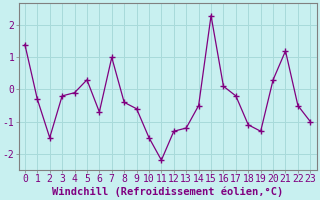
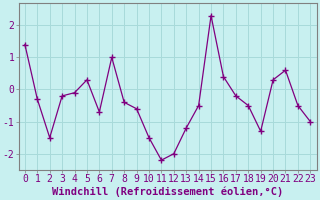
12: -1.3 -> -2.0
16: 0.1 -> 0.4
18: -1.1 -> -0.5
21: 1.2 -> 0.6
